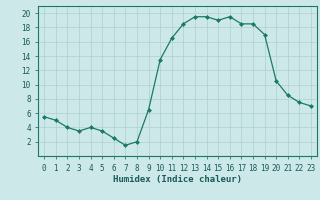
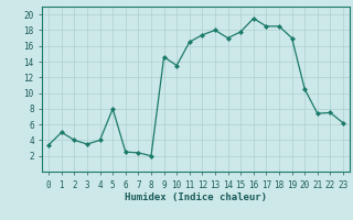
0: 5.5 -> 3.4
5: 3.5 -> 8.0
7: 1.5 -> 2.4
9: 6.5 -> 14.6
12: 18.5 -> 17.4
13: 19.5 -> 18.0
14: 19.5 -> 17.0
15: 19.0 -> 17.8
21: 8.5 -> 7.4
23: 7.0 -> 6.2
